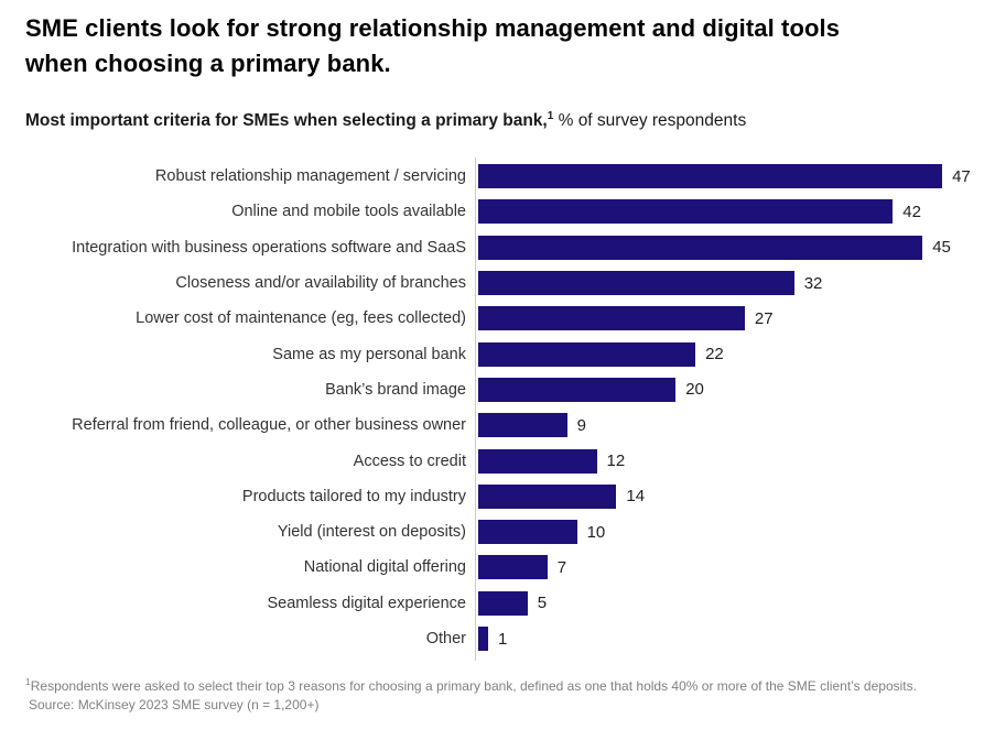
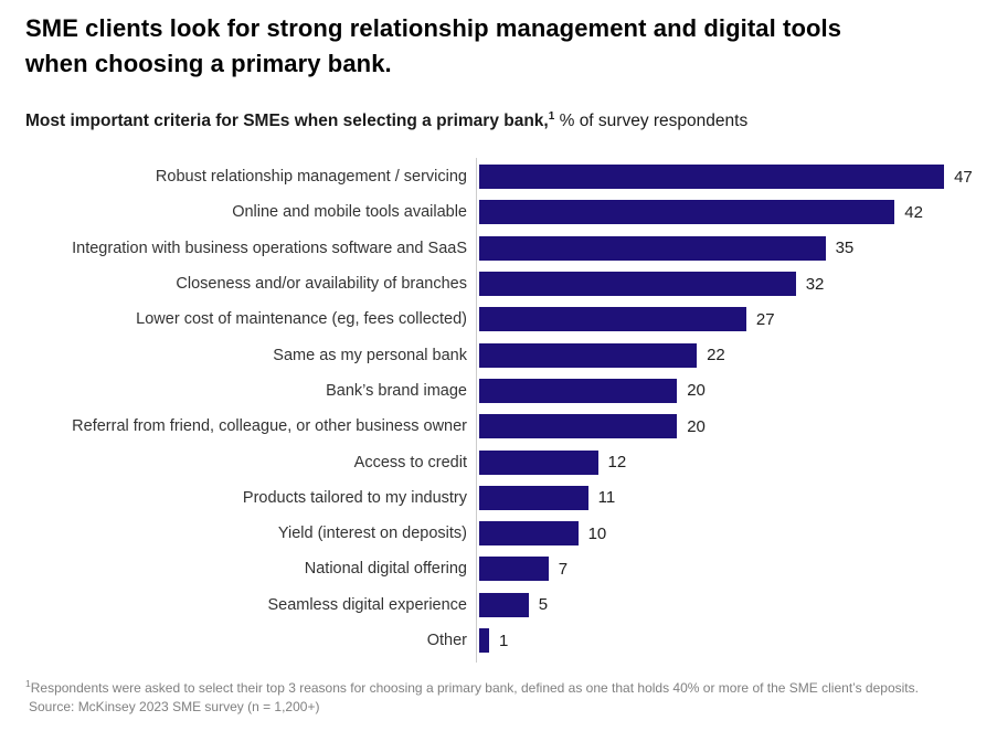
Integration with business operations software and SaaS: 45 -> 35
Referral from friend, colleague, or other business owner: 9 -> 20
Products tailored to my industry: 14 -> 11
